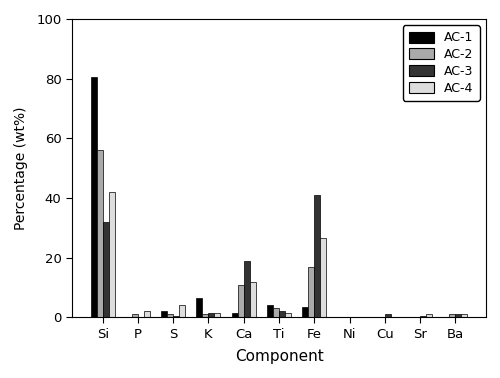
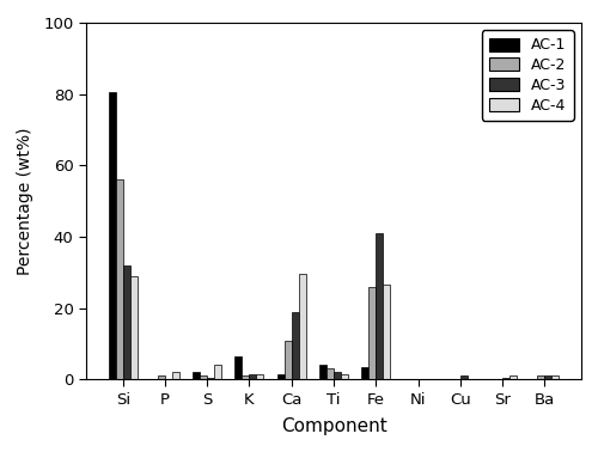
AC-4/Si: 42.0 -> 29.0
AC-4/Ca: 12.0 -> 29.5
AC-2/Fe: 17 -> 26
